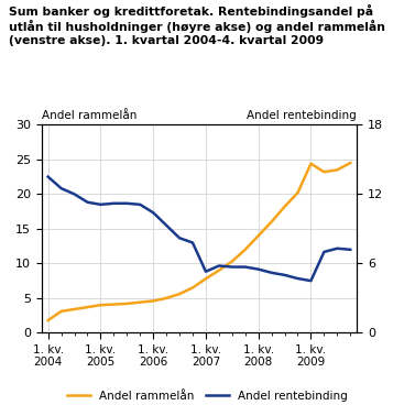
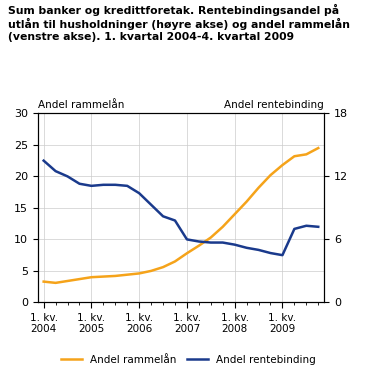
Andel rammelån/1. kv. 2004: 1.8 -> 3.3
Andel rentebinding/1. kv. 2007: 5.3 -> 6.0
Andel rammelån/1. kv. 2009: 24.4 -> 21.8
